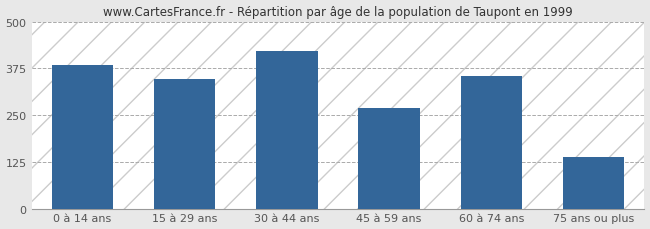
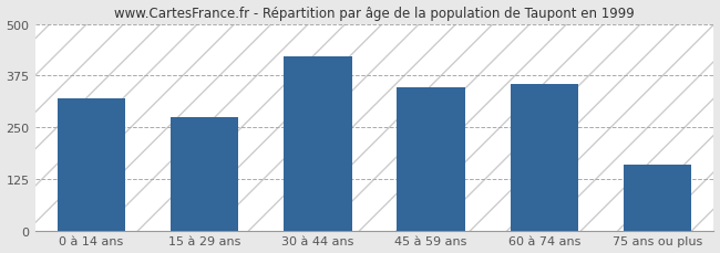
0 à 14 ans: 383 -> 320
15 à 29 ans: 345 -> 275
45 à 59 ans: 270 -> 345
75 ans ou plus: 138 -> 160
